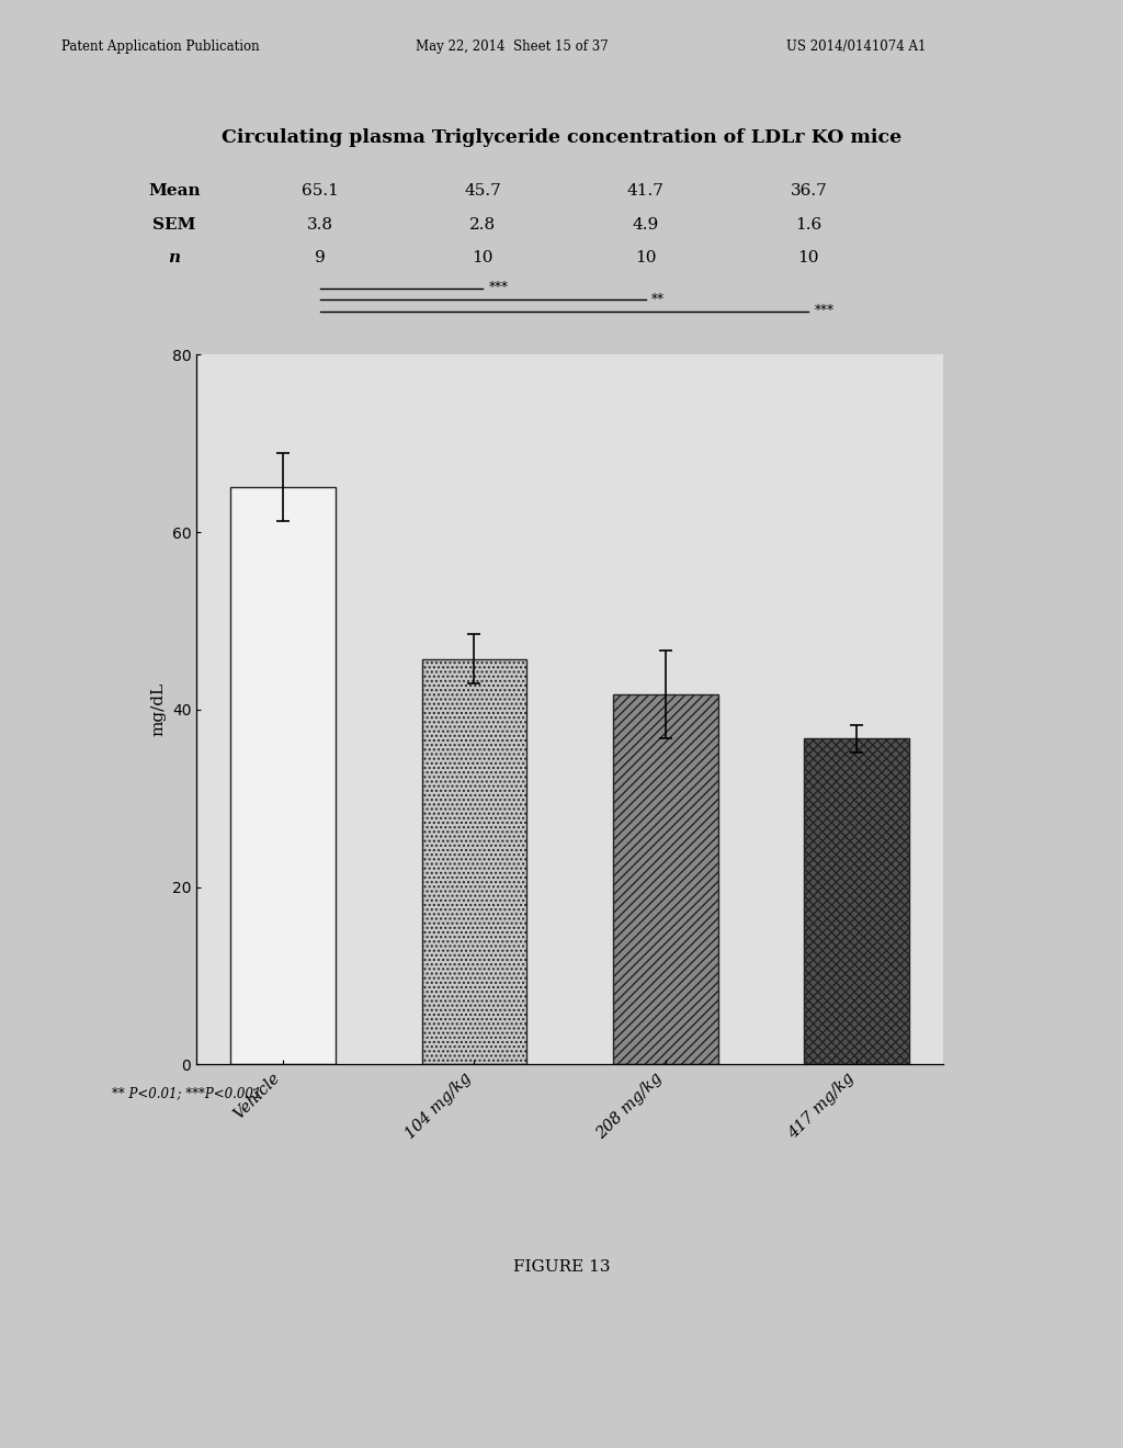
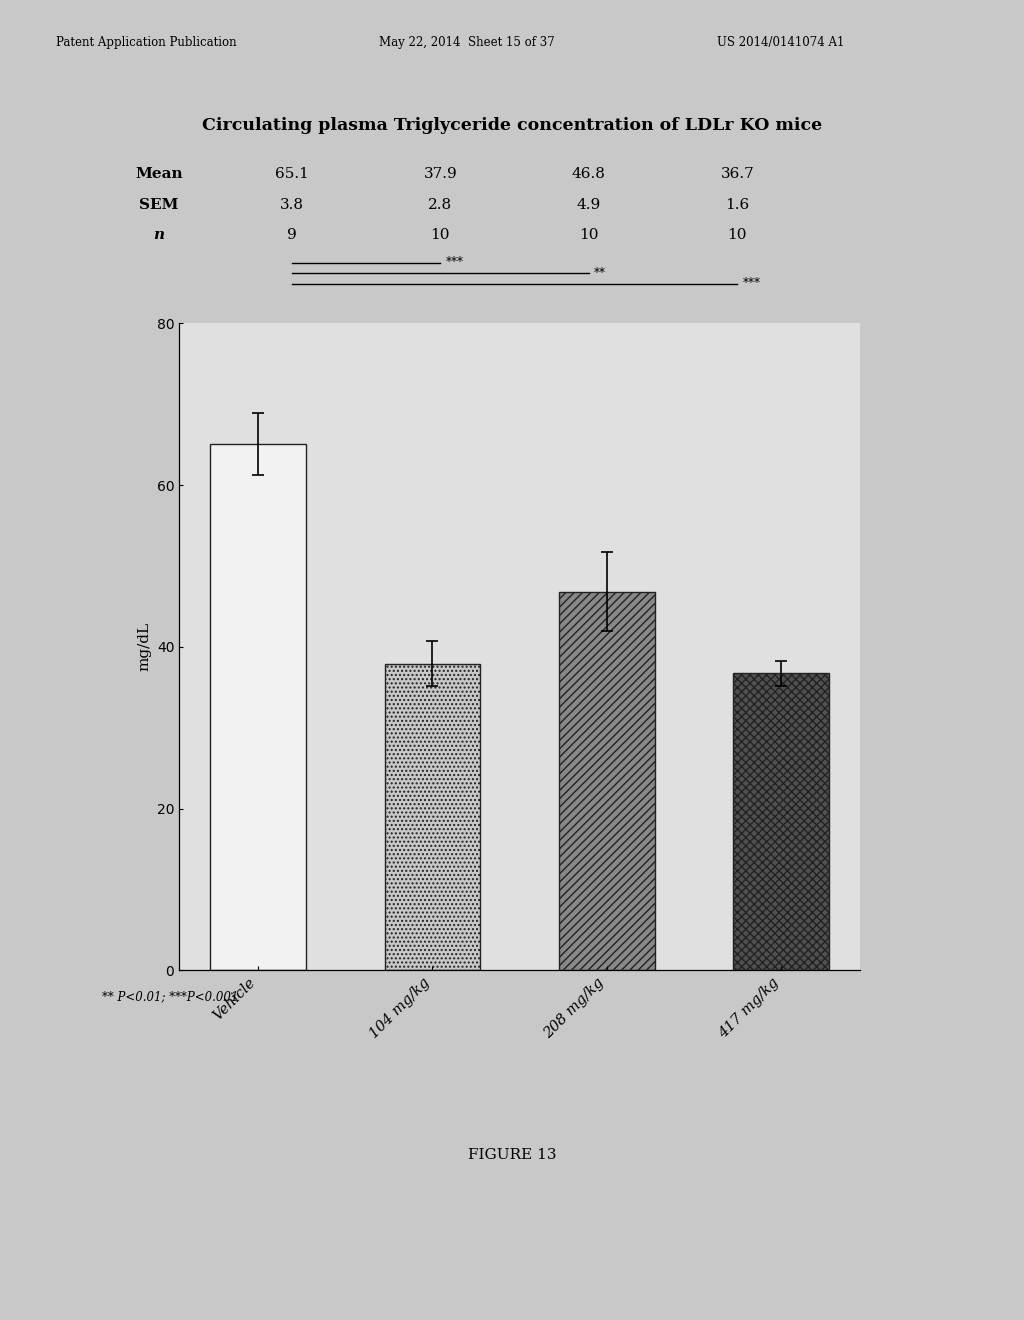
104 mg/kg: 45.7 -> 37.9
208 mg/kg: 41.7 -> 46.8
